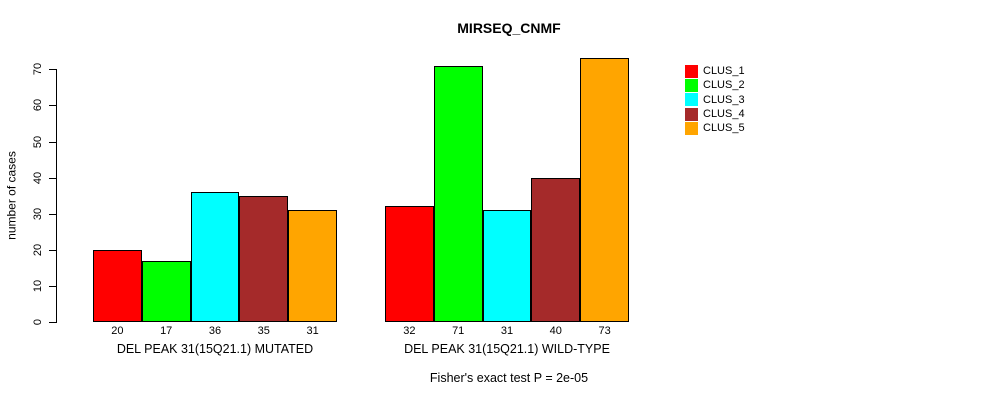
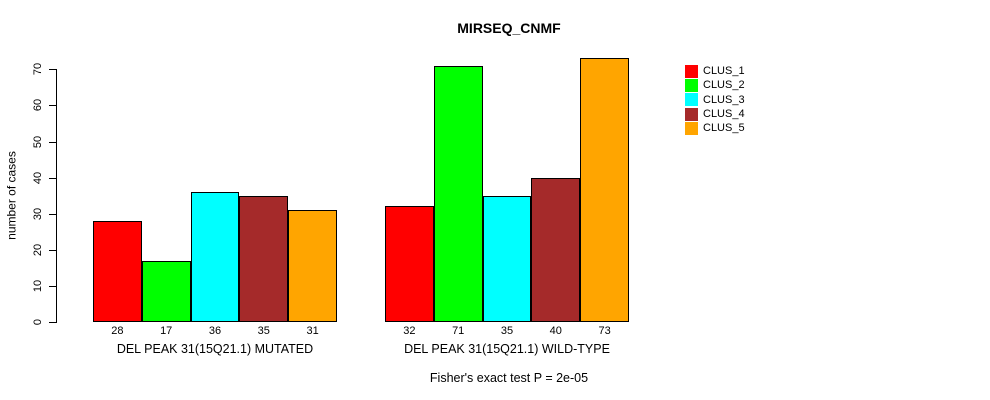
CLUS_1/DEL PEAK 31(15Q21.1) MUTATED: 20 -> 28
CLUS_3/DEL PEAK 31(15Q21.1) WILD-TYPE: 31 -> 35
